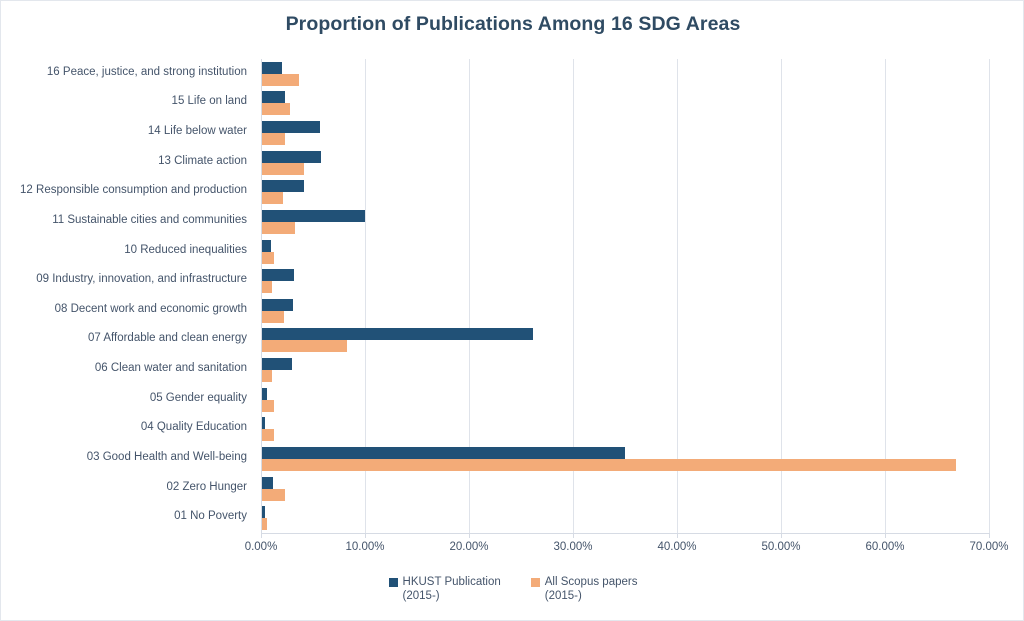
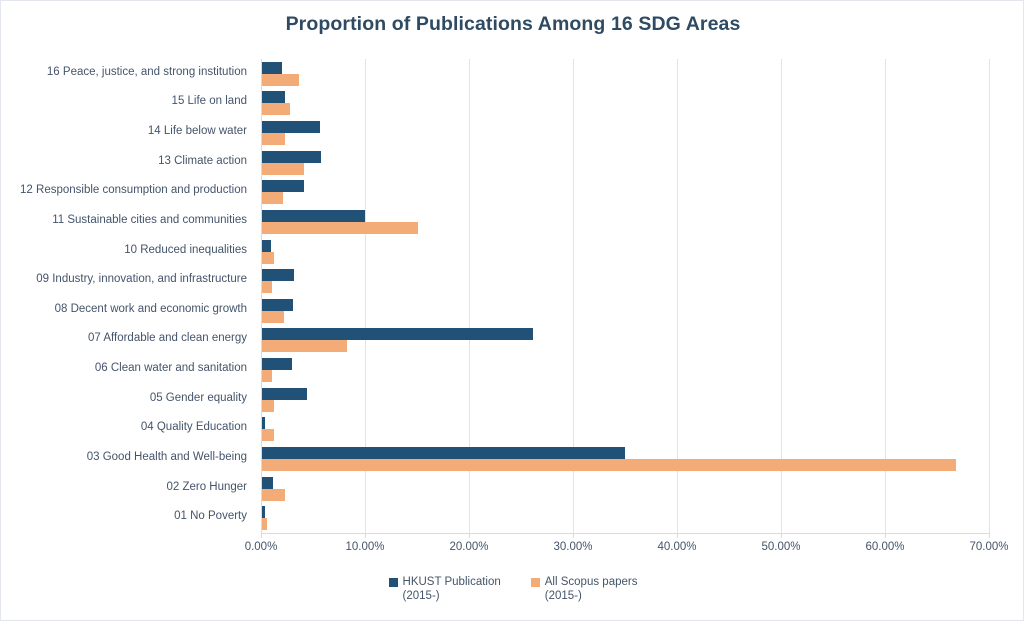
HKUST Publication (2015-)/05 Gender equality: 0.5% -> 4.3%
All Scopus papers (2015-)/11 Sustainable cities and communities: 3.2% -> 15.0%
